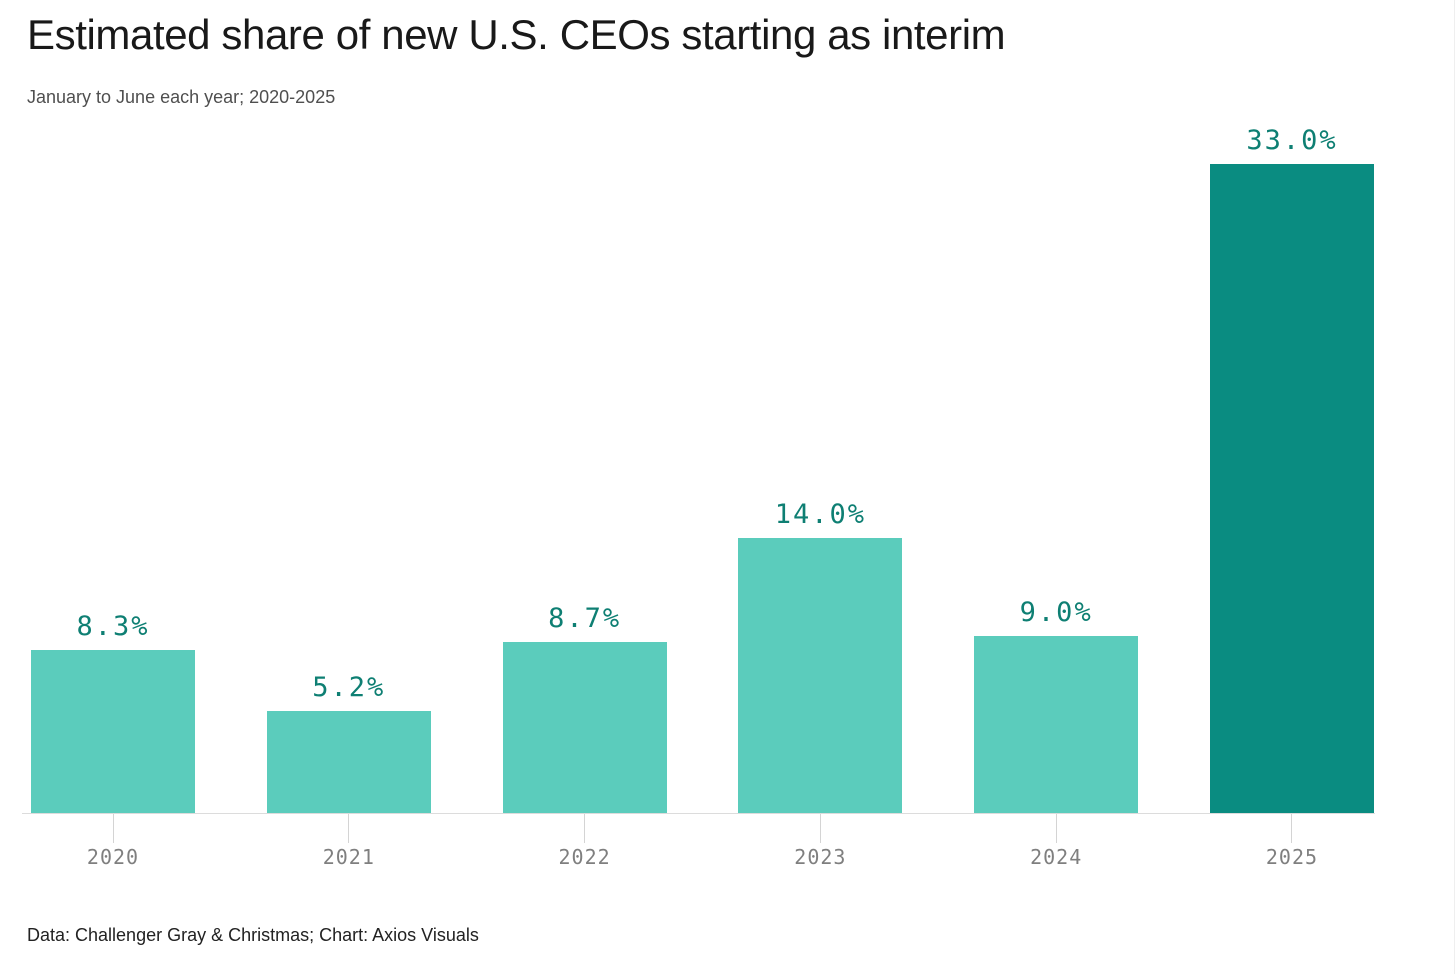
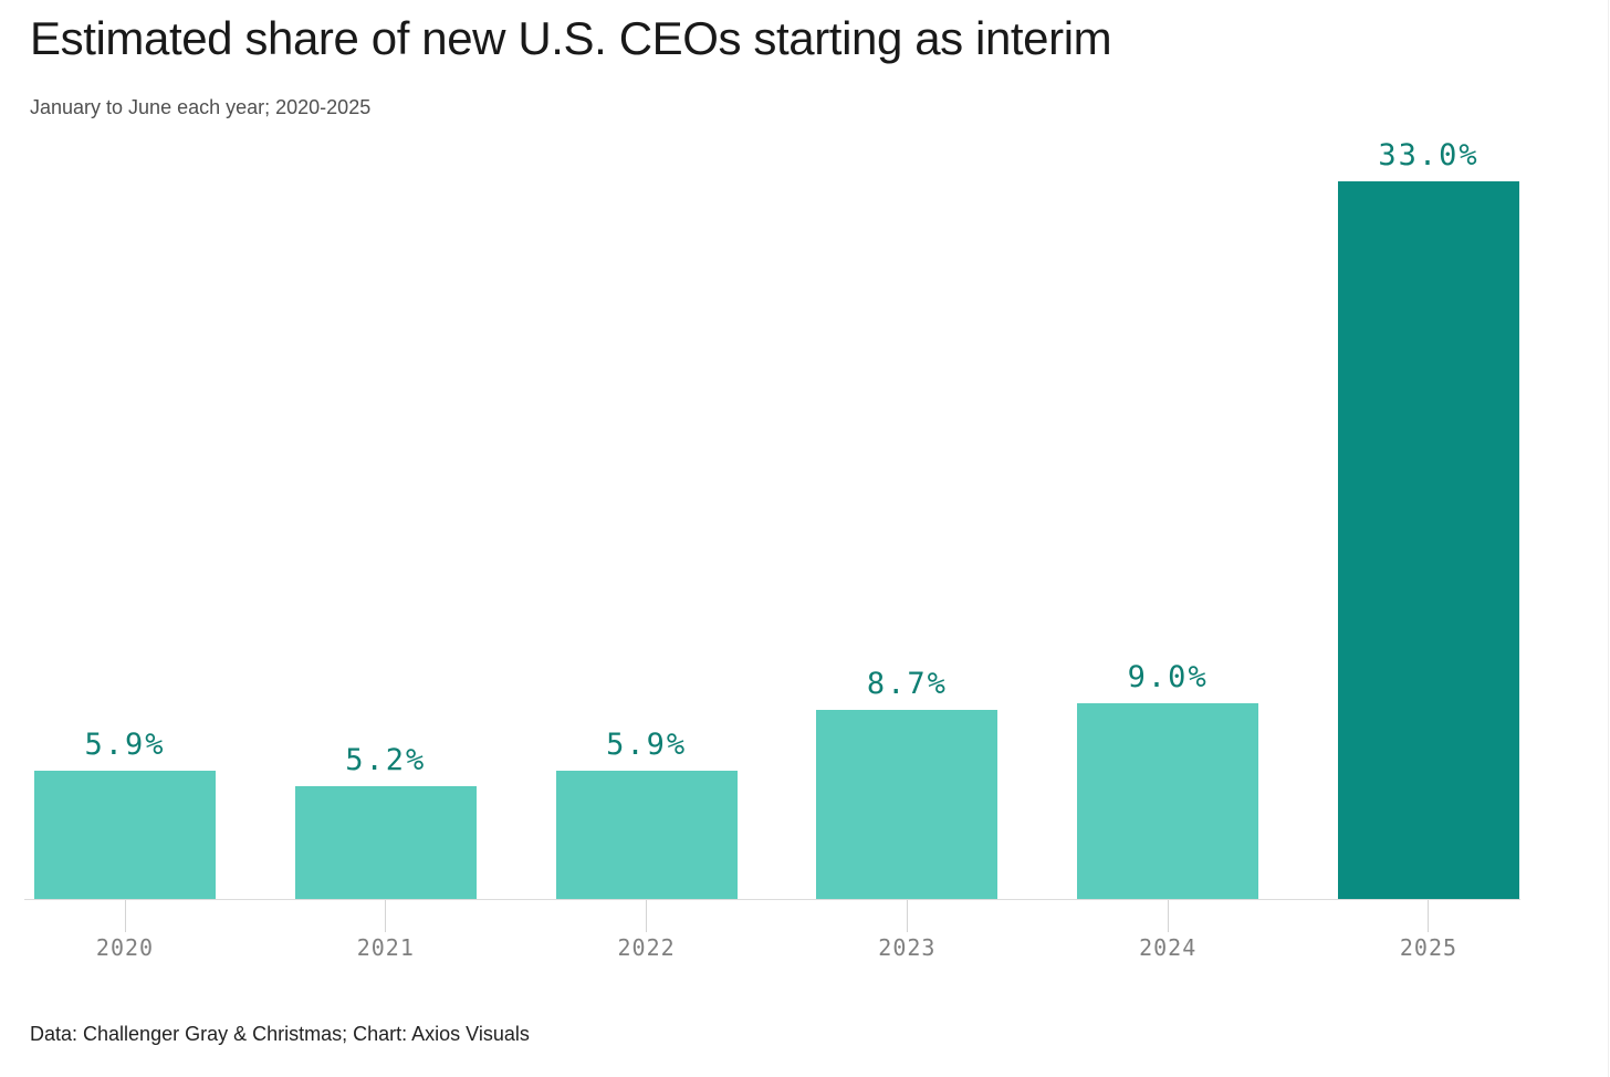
2020: 8.3% -> 5.9%
2022: 8.7% -> 5.9%
2023: 14.0% -> 8.7%
